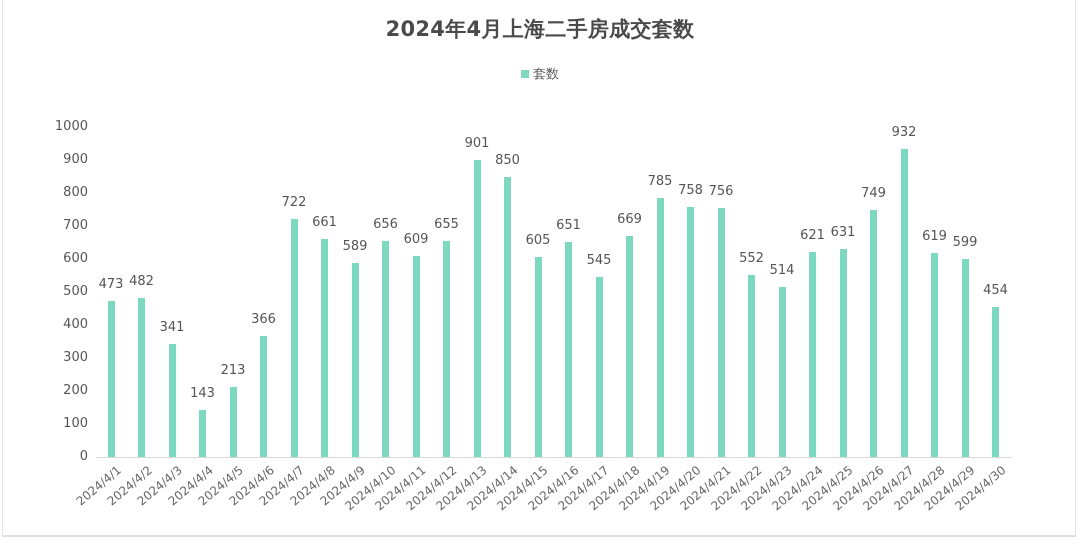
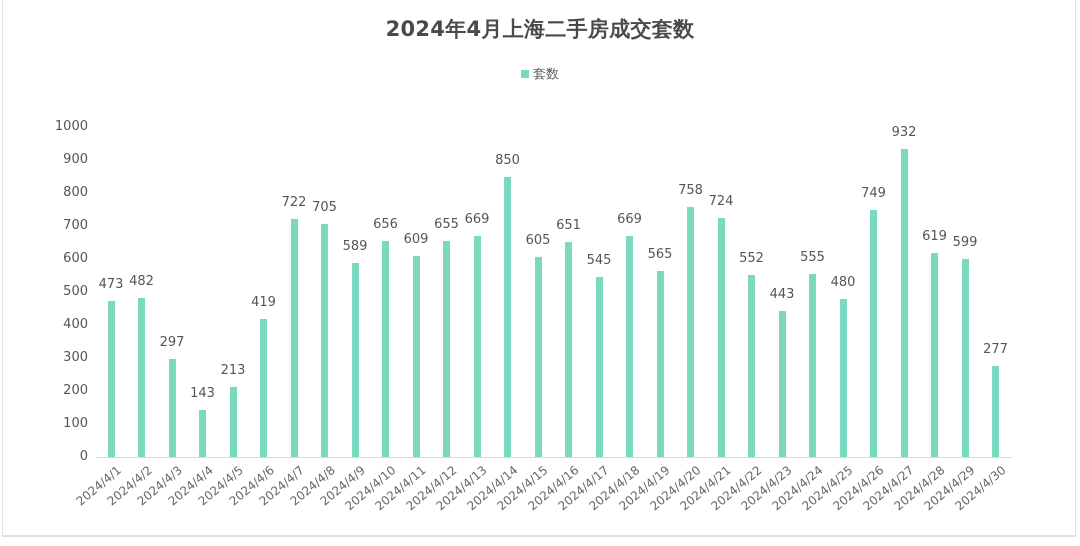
2024/4/3: 341 -> 297
2024/4/6: 366 -> 419
2024/4/8: 661 -> 705
2024/4/13: 901 -> 669
2024/4/19: 785 -> 565
2024/4/21: 756 -> 724
2024/4/23: 514 -> 443
2024/4/24: 621 -> 555
2024/4/25: 631 -> 480
2024/4/30: 454 -> 277
